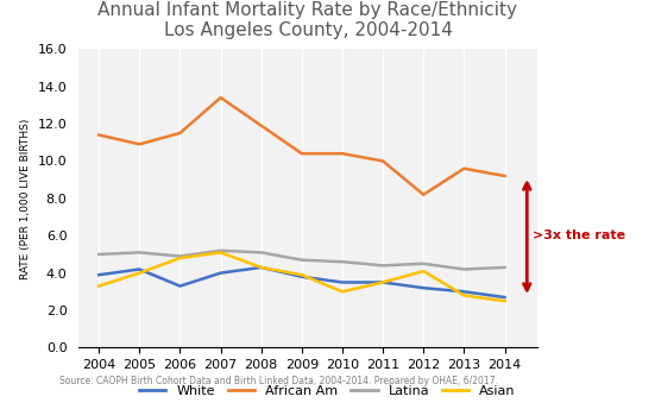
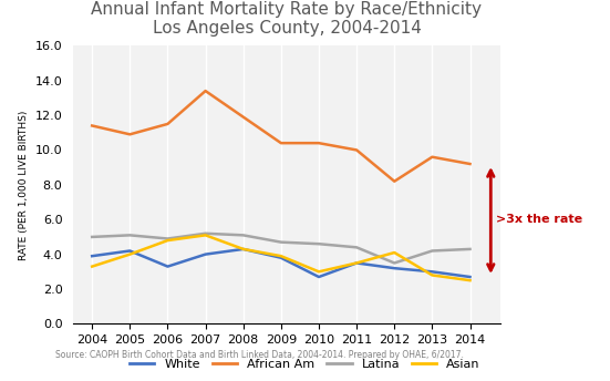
White/2010: 3.5 -> 2.7
Latina/2012: 4.5 -> 3.5
